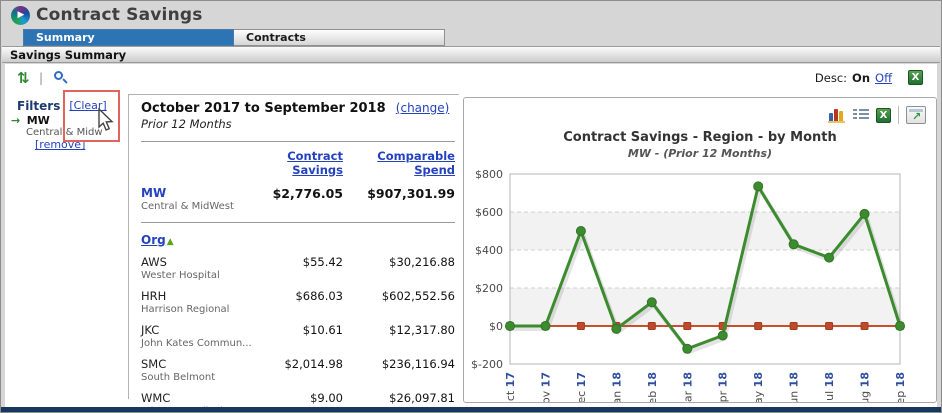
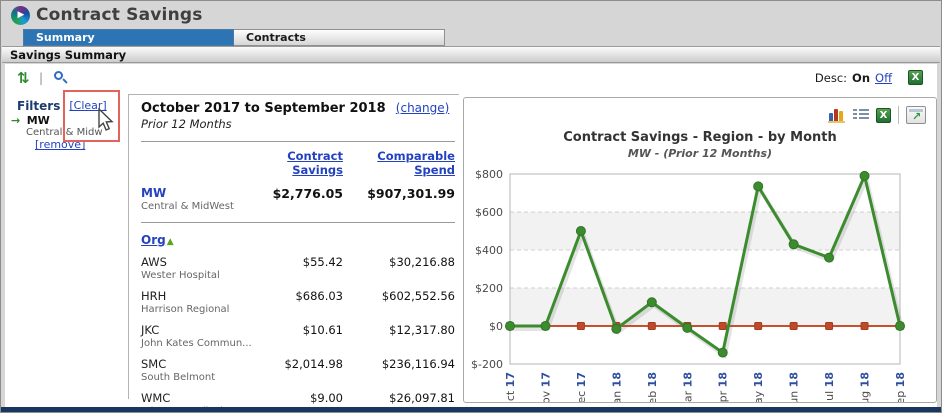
Contract Savings/Mar 18: -$120 -> -$10
Contract Savings/Apr 18: -$50 -> -$140
Contract Savings/Aug 18: $590 -> $790
